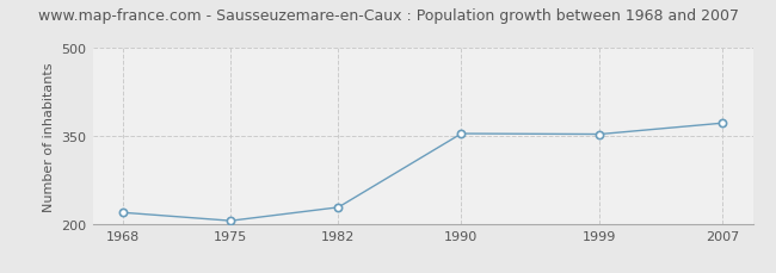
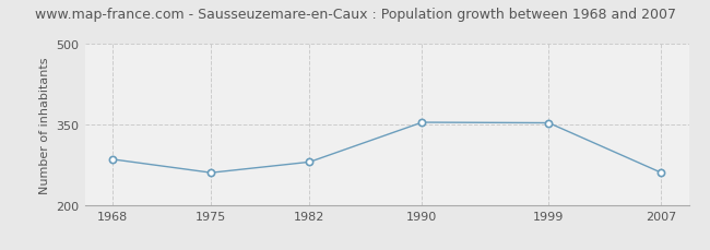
1968: 219 -> 285
1975: 205 -> 260
1982: 228 -> 280
2007: 372 -> 260
